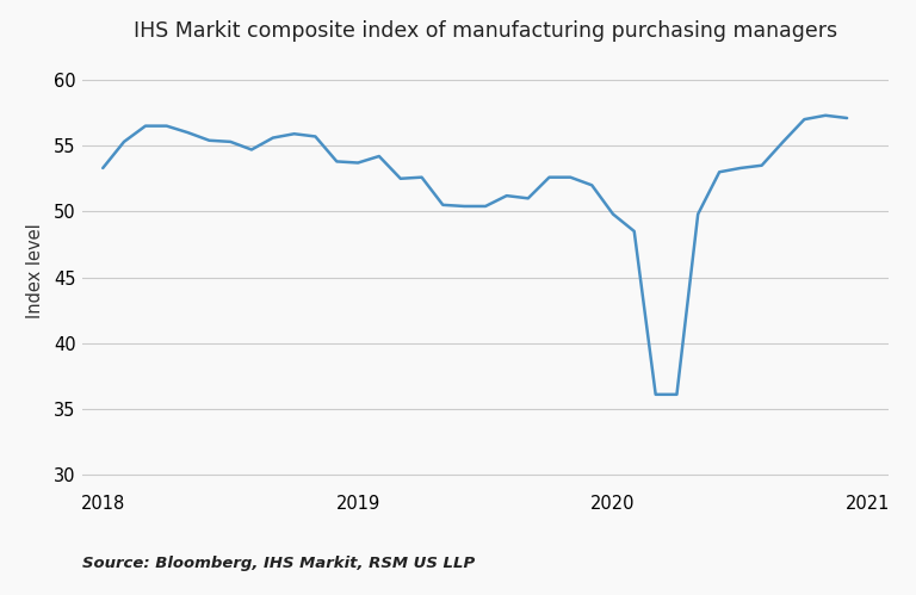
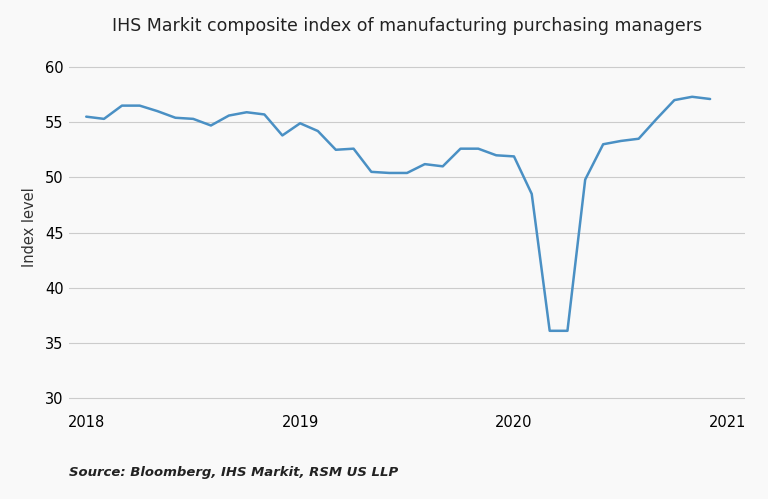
2018: 53.3 -> 55.5
2019: 53.7 -> 54.9
2020: 49.8 -> 51.9
